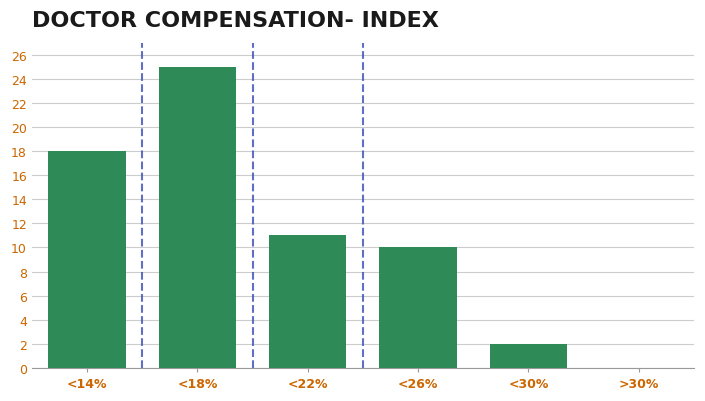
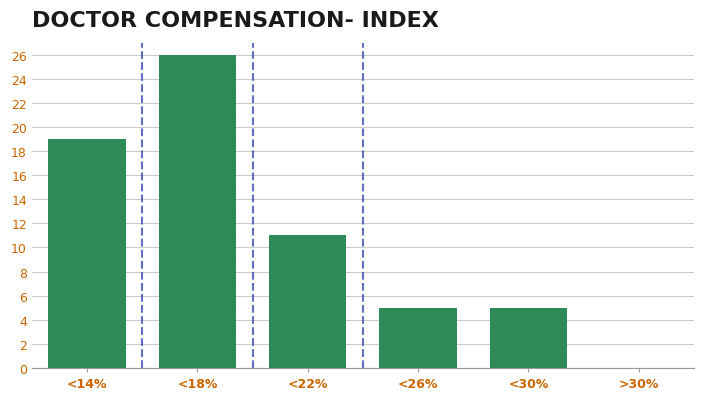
<14%: 18 -> 19
<18%: 25 -> 26
<26%: 10 -> 5
<30%: 2 -> 5
